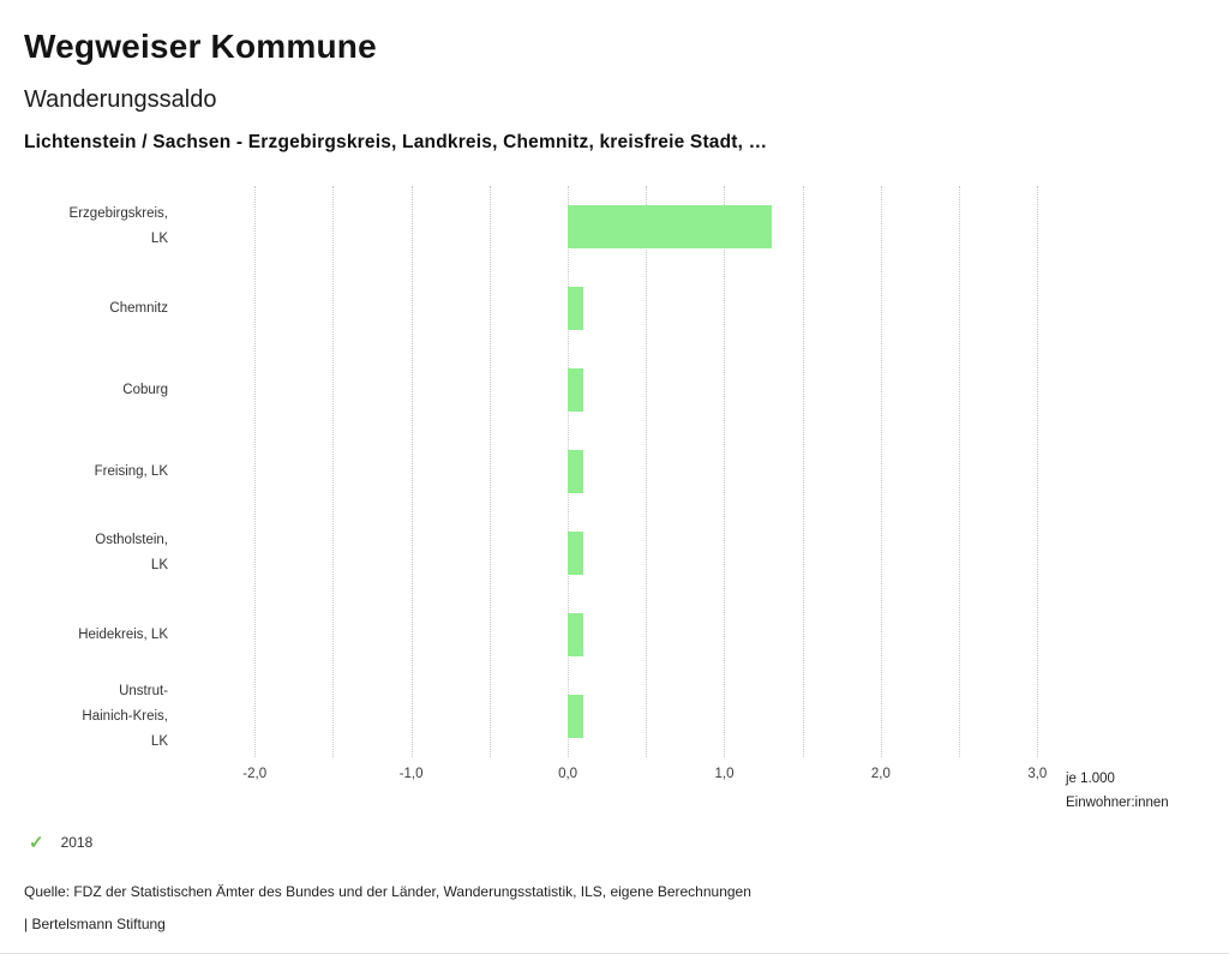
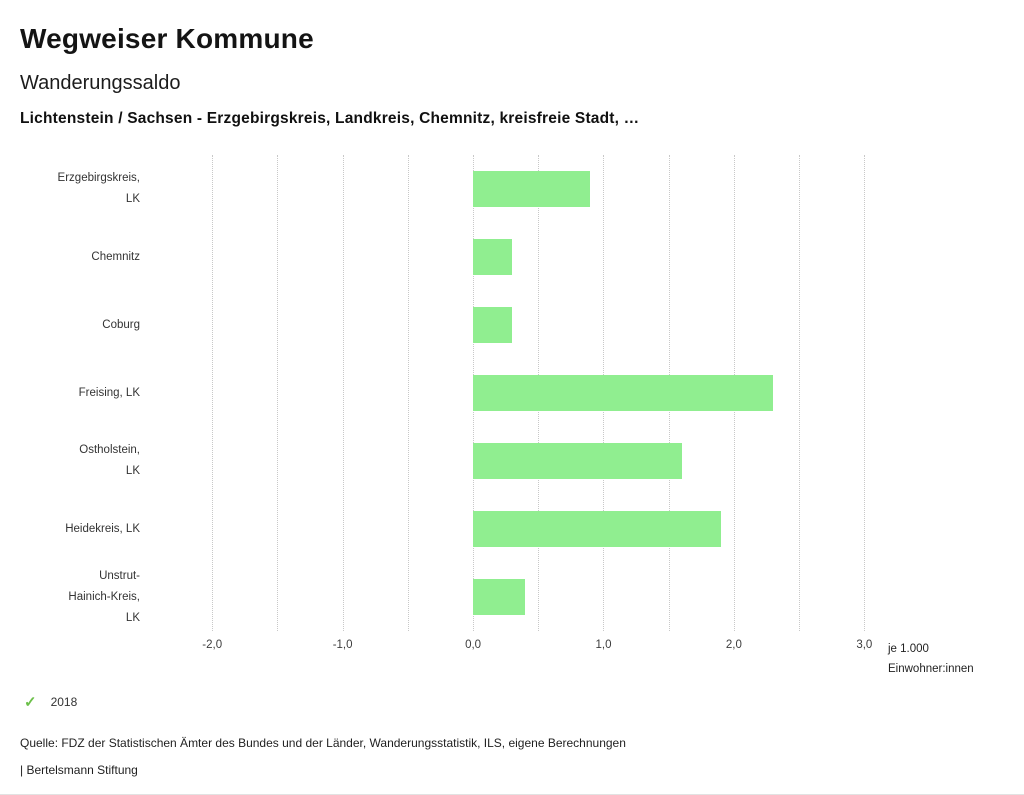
Erzgebirgskreis, LK: 1,3 -> 0,9
Chemnitz: 0,1 -> 0,3
Coburg: 0,1 -> 0,3
Freising, LK: 0,1 -> 2,3
Ostholstein, LK: 0,1 -> 1,6
Heidekreis, LK: 0,1 -> 1,9
Unstrut-Hainich-Kreis, LK: 0,1 -> 0,4
